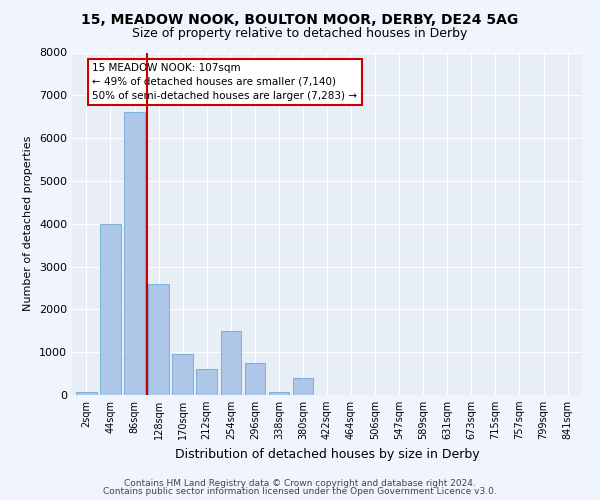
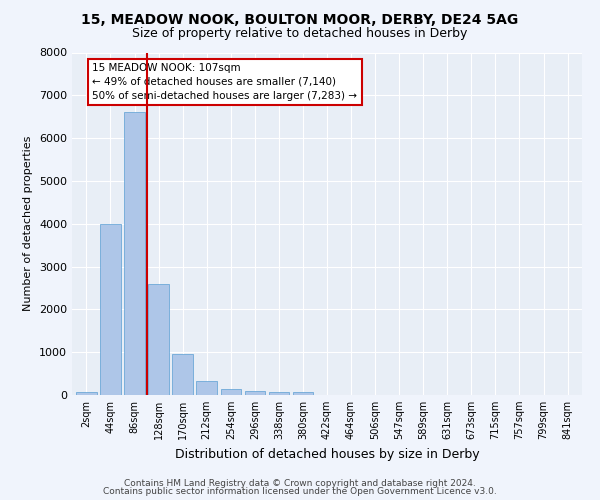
212sqm: 600 -> 320
254sqm: 1500 -> 140
296sqm: 750 -> 100
380sqm: 400 -> 80
